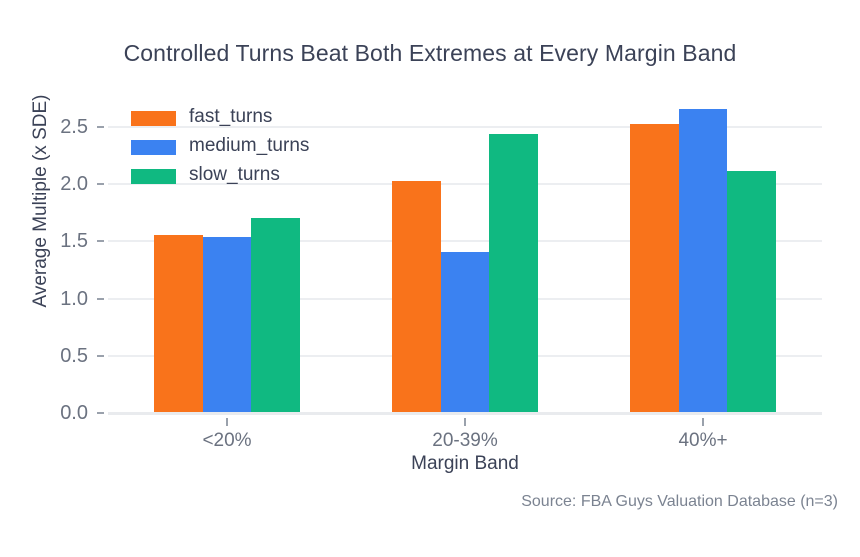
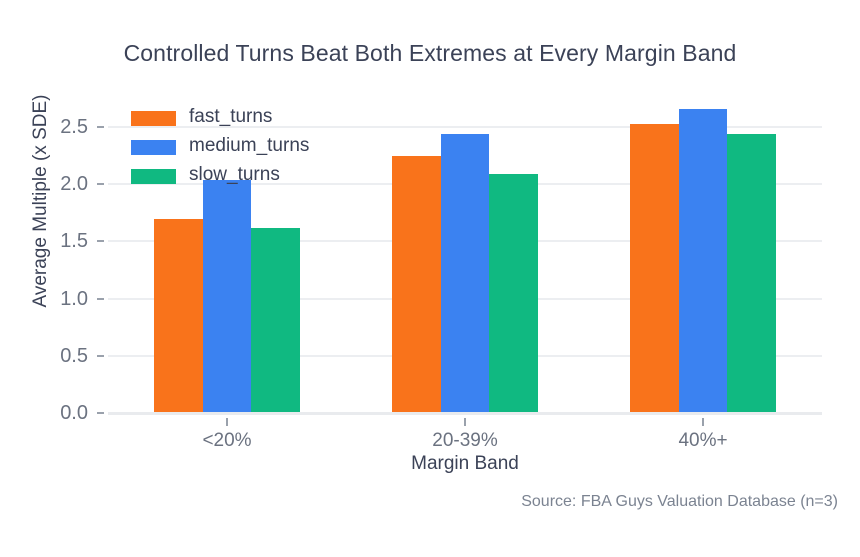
fast_turns/<20%: 1.55 -> 1.69
medium_turns/<20%: 1.53 -> 2.03
slow_turns/<20%: 1.70 -> 1.61
fast_turns/20-39%: 2.02 -> 2.24
medium_turns/20-39%: 1.40 -> 2.43
slow_turns/20-39%: 2.43 -> 2.08
slow_turns/40%+: 2.11 -> 2.43
